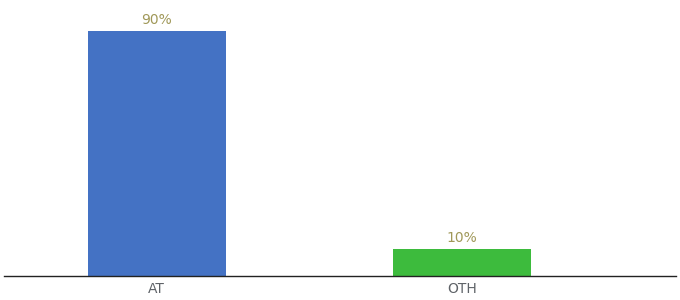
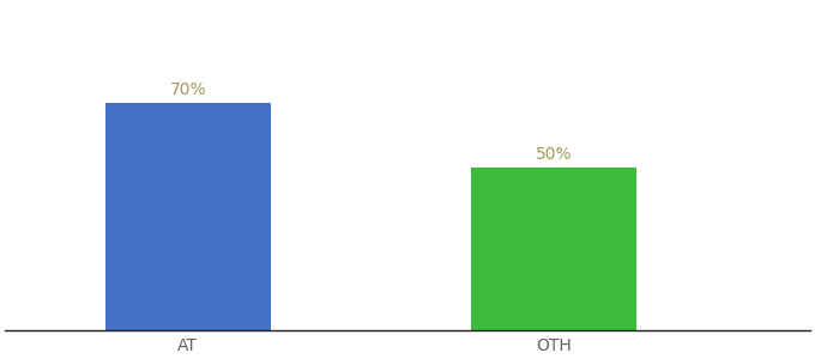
AT: 90% -> 70%
OTH: 10% -> 50%
